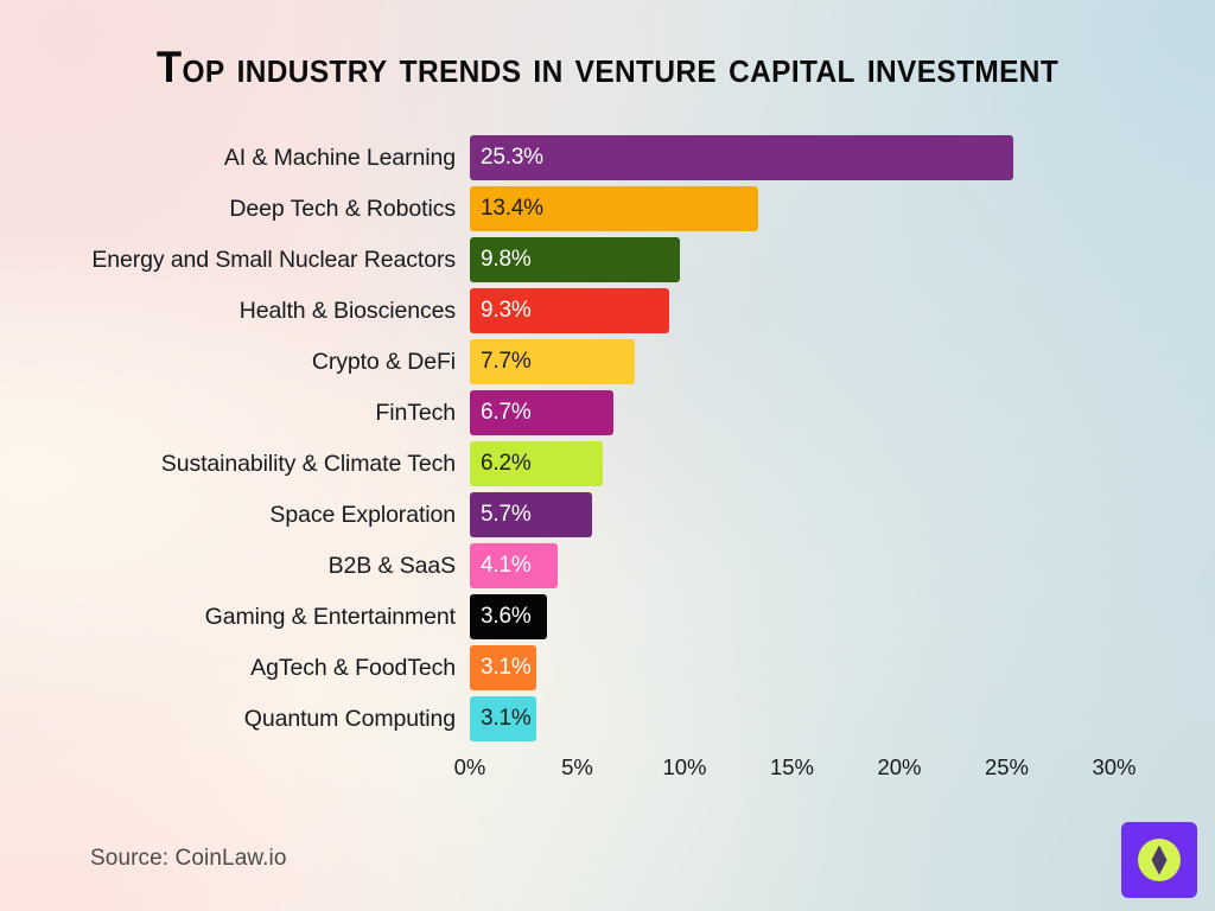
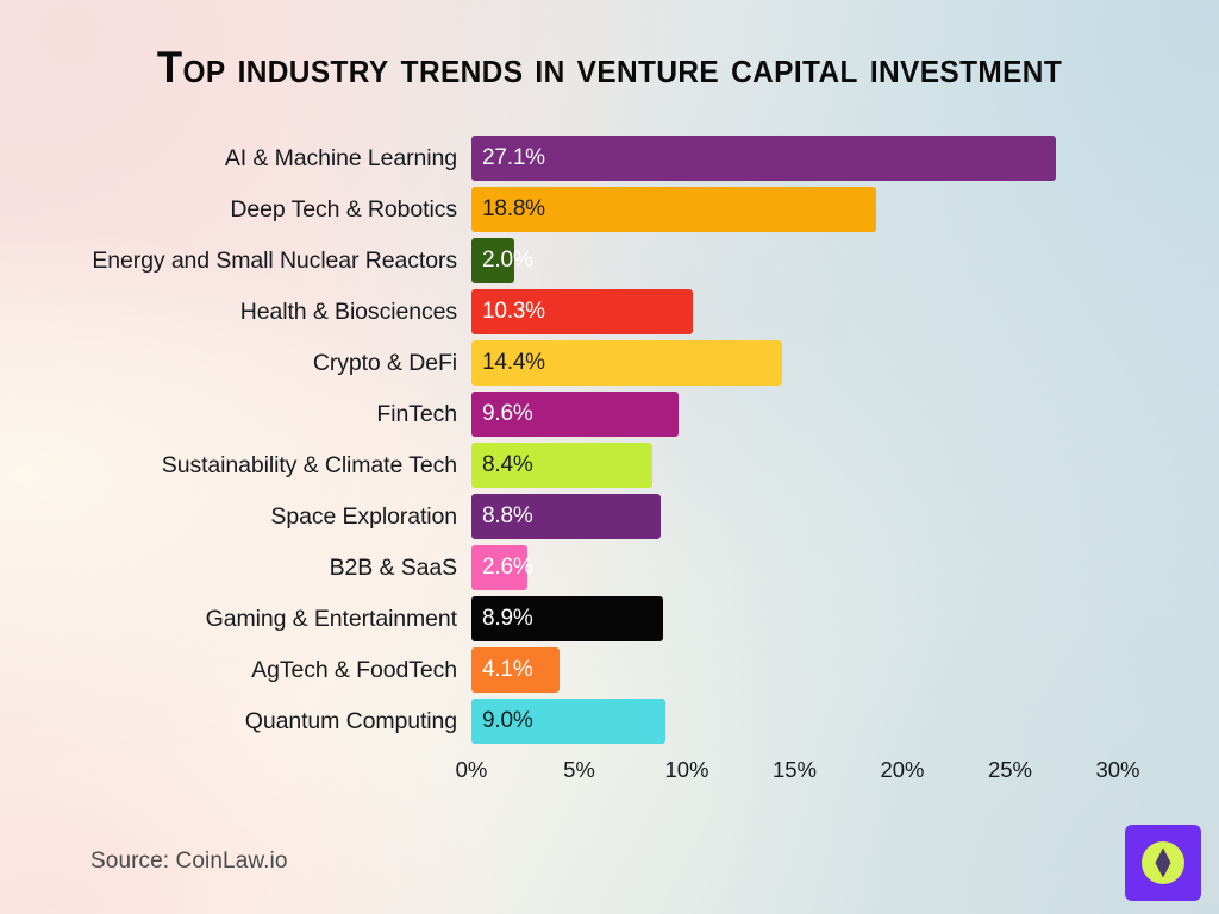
AI & Machine Learning: 25.3% -> 27.1%
Deep Tech & Robotics: 13.4% -> 18.8%
Energy and Small Nuclear Reactors: 9.8% -> 2.0%
Health & Biosciences: 9.3% -> 10.3%
Crypto & DeFi: 7.7% -> 14.4%
FinTech: 6.7% -> 9.6%
Sustainability & Climate Tech: 6.2% -> 8.4%
Space Exploration: 5.7% -> 8.8%
B2B & SaaS: 4.1% -> 2.6%
Gaming & Entertainment: 3.6% -> 8.9%
AgTech & FoodTech: 3.1% -> 4.1%
Quantum Computing: 3.1% -> 9.0%
